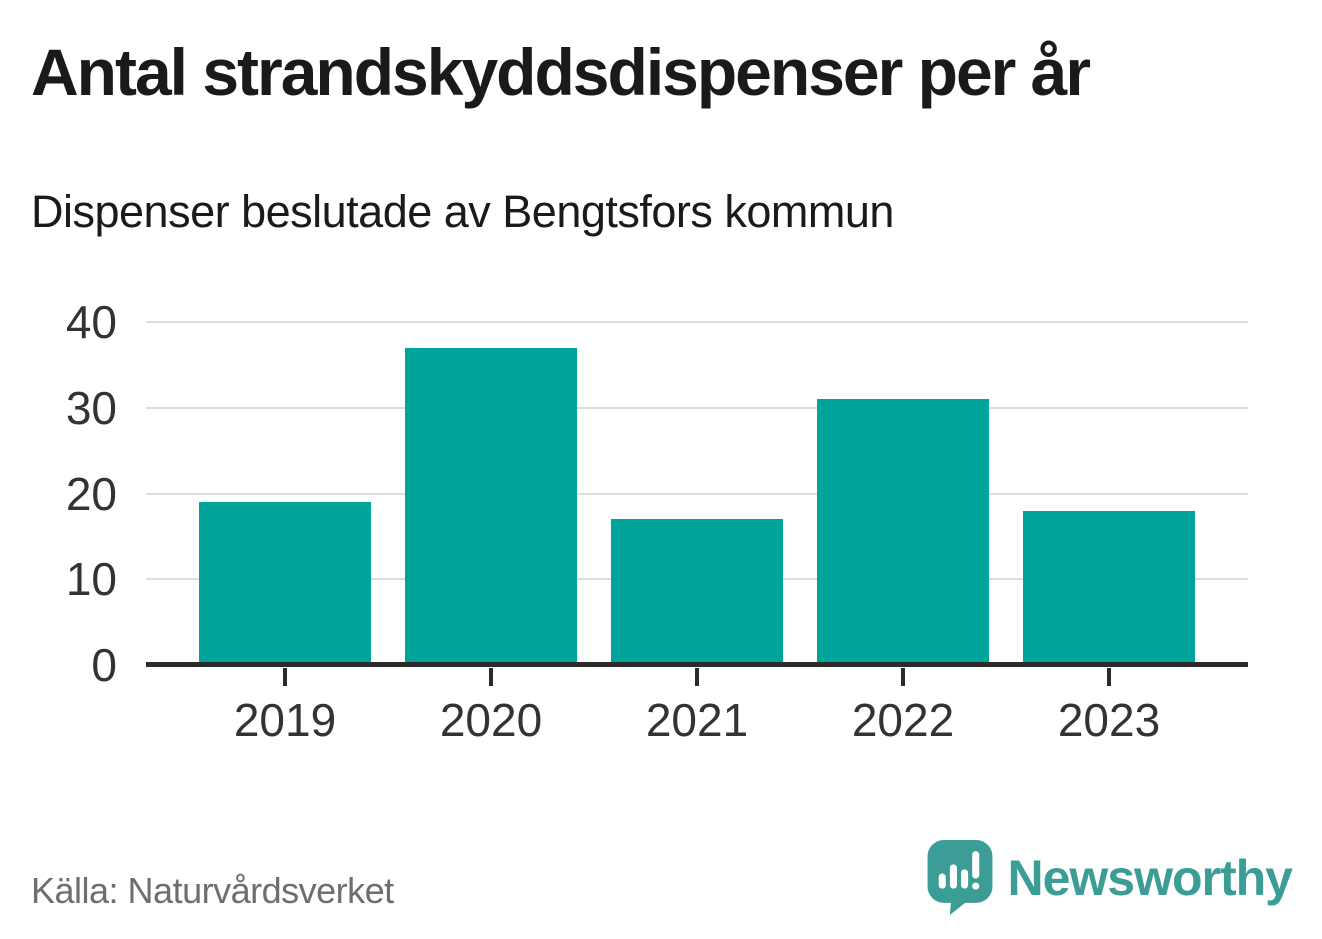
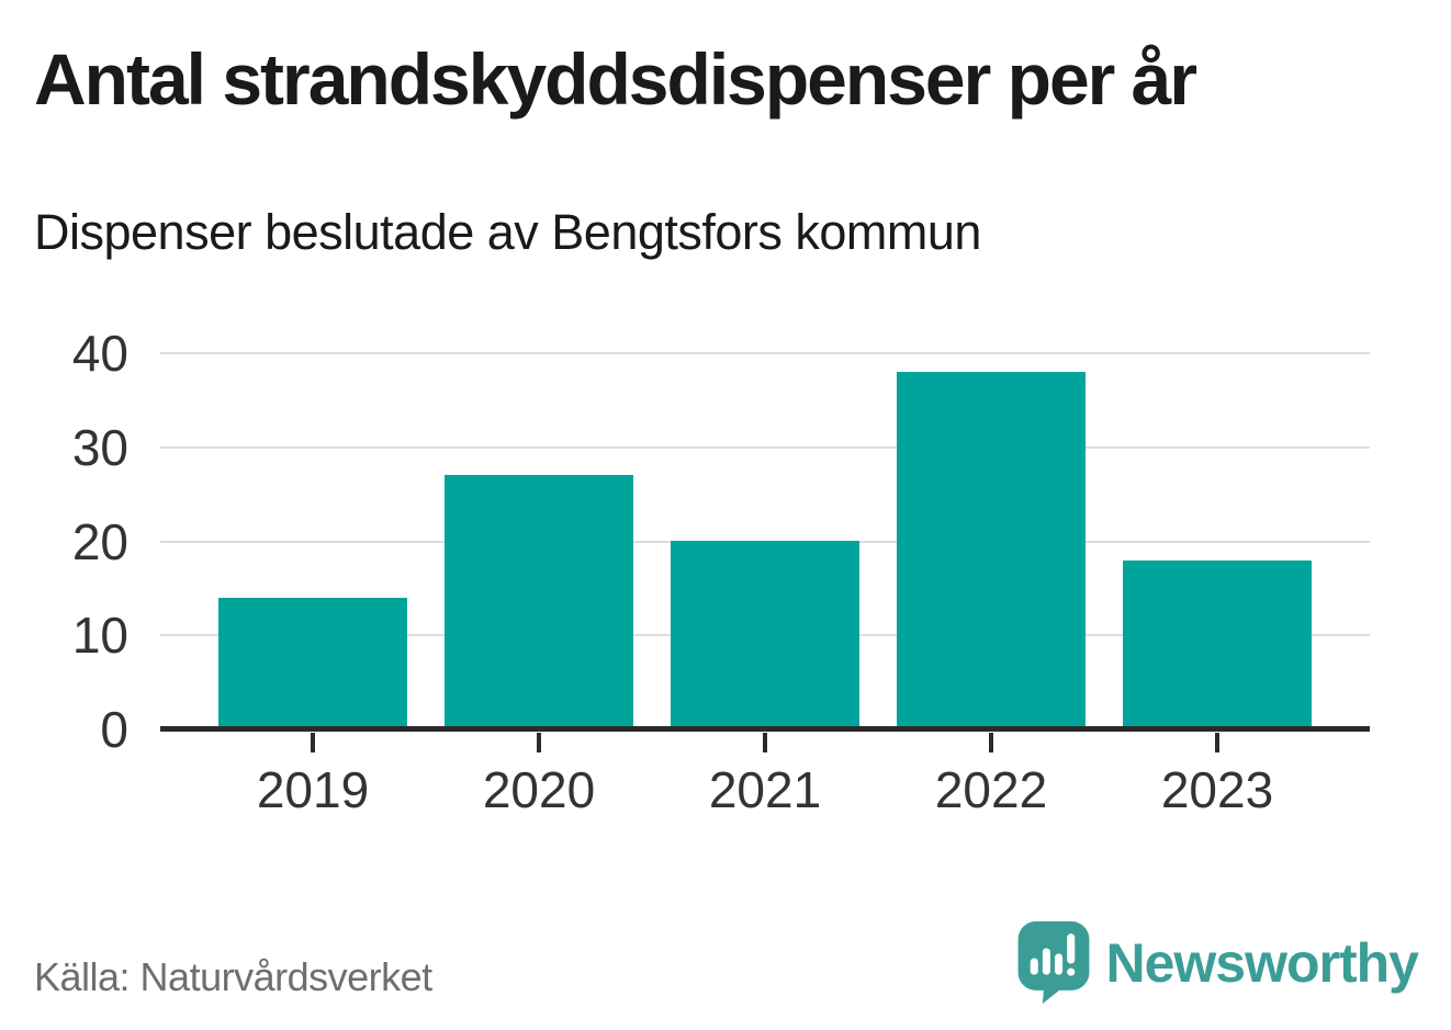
2019: 19 -> 14
2020: 37 -> 27
2021: 17 -> 20
2022: 31 -> 38
